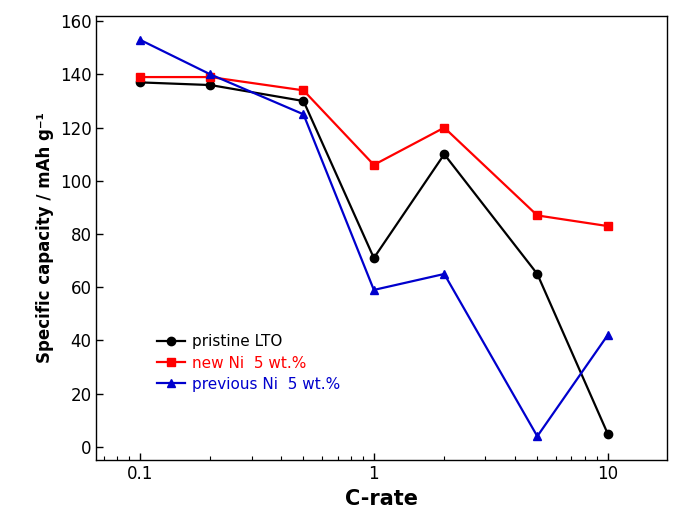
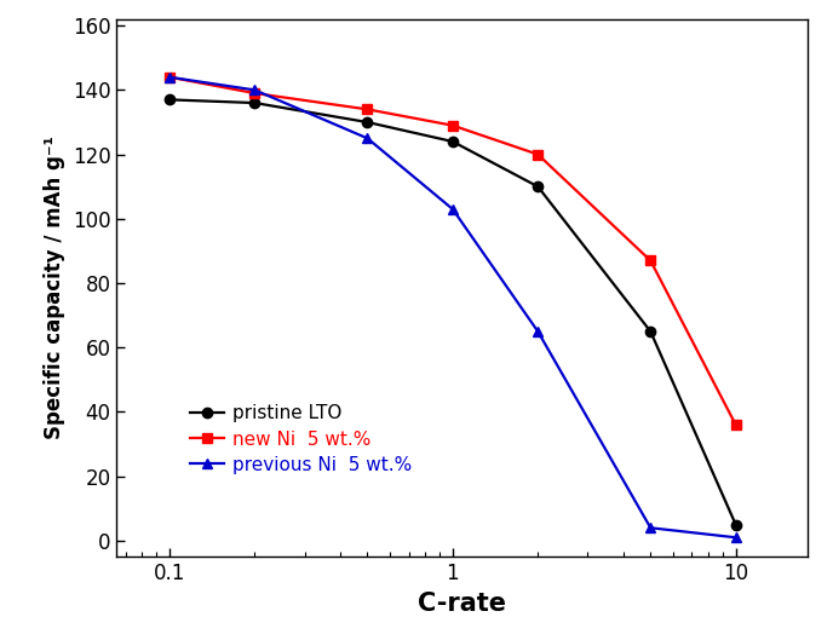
new Ni 5 wt.%/0.1: 139 -> 144
previous Ni 5 wt.%/0.1: 153 -> 144
pristine LTO/1: 71 -> 124
new Ni 5 wt.%/1: 106 -> 129
previous Ni 5 wt.%/1: 59 -> 103
new Ni 5 wt.%/10: 83 -> 36
previous Ni 5 wt.%/10: 42 -> 1
